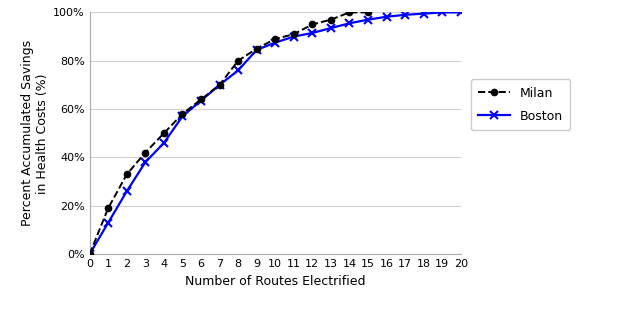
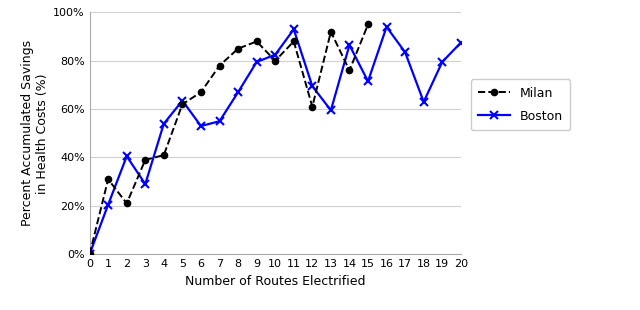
Milan/1: 19% -> 31%
Boston/1: 13.0% -> 20.5%
Milan/2: 33% -> 21%
Boston/2: 26.0% -> 40.5%
Milan/3: 42% -> 39%
Boston/3: 38.0% -> 29.0%
Milan/4: 50% -> 41%
Boston/4: 46.0% -> 54.0%
Milan/5: 58% -> 62%
Boston/5: 57.0% -> 63.5%
Milan/6: 64% -> 67%
Boston/6: 63.5% -> 53.0%
Milan/7: 70% -> 78%
Boston/7: 70.0% -> 55.0%
Milan/8: 80% -> 85%
Boston/8: 76.0% -> 67.0%
Milan/9: 85% -> 88%
Boston/9: 84.5% -> 79.5%
Milan/10: 89% -> 80%
Boston/10: 87.5% -> 82.5%
Milan/11: 91% -> 88%
Boston/11: 90.0% -> 93.0%
Milan/12: 95% -> 61%
Boston/12: 91.5% -> 69.5%
Milan/13: 97% -> 92%
Boston/13: 93.5% -> 59.5%
Milan/14: 100% -> 76%
Boston/14: 95.5% -> 86.5%
Milan/15: 100% -> 95%
Boston/15: 97.0% -> 71.5%
Boston/16: 98.2% -> 94.0%
Boston/17: 99.0% -> 83.5%
Boston/18: 99.5% -> 63.0%
Boston/19: 100.0% -> 79.5%
Boston/20: 100.0% -> 87.5%
